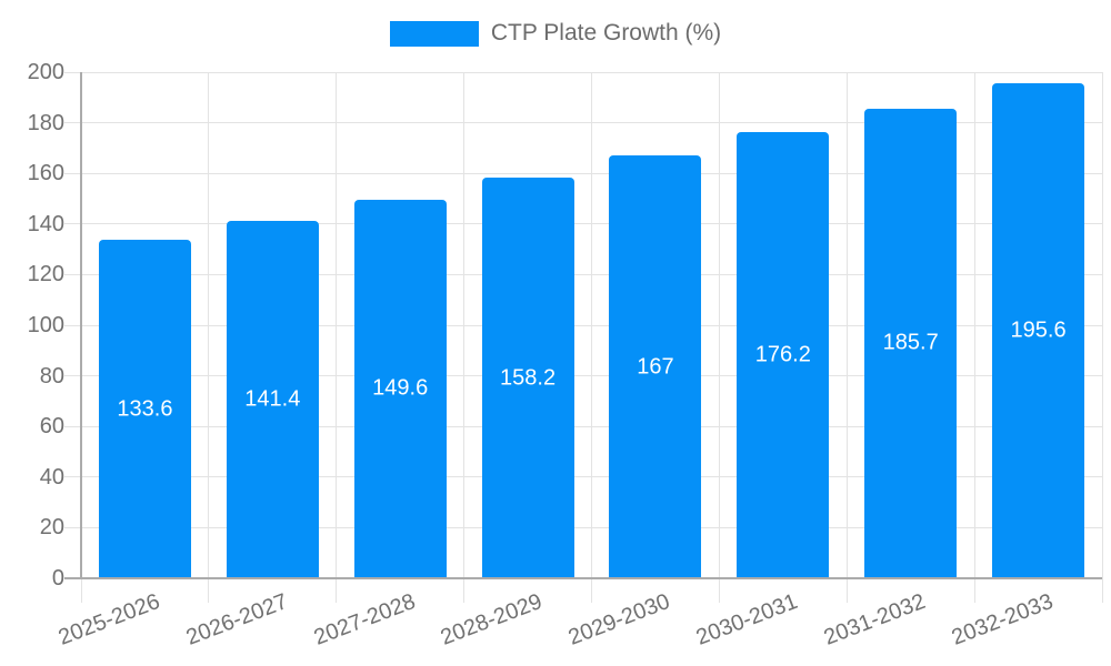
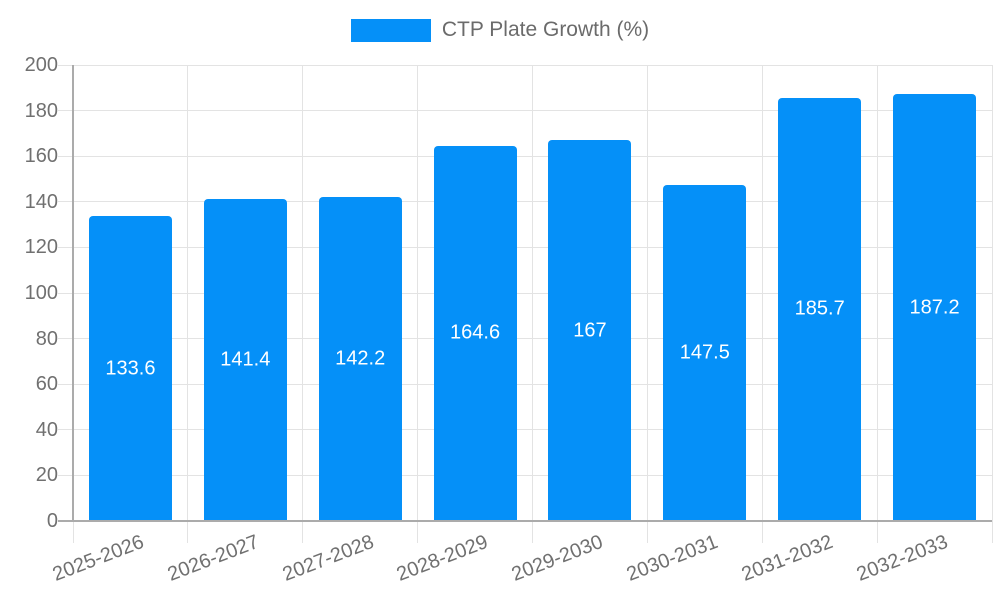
2027-2028: 149.6 -> 142.2
2028-2029: 158.2 -> 164.6
2030-2031: 176.2 -> 147.5
2032-2033: 195.6 -> 187.2
